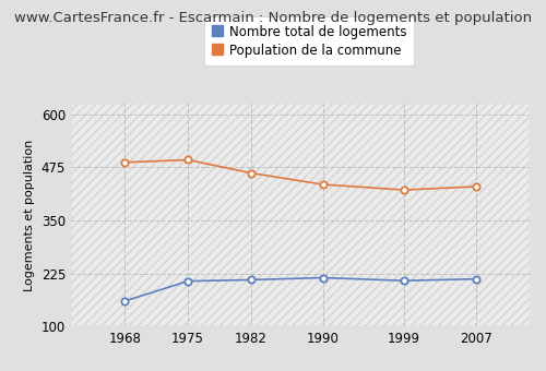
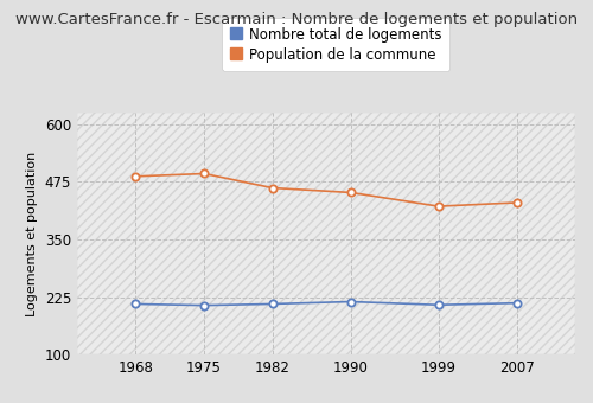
Nombre total de logements/1968: 160 -> 210
Population de la commune/1990: 435 -> 452
